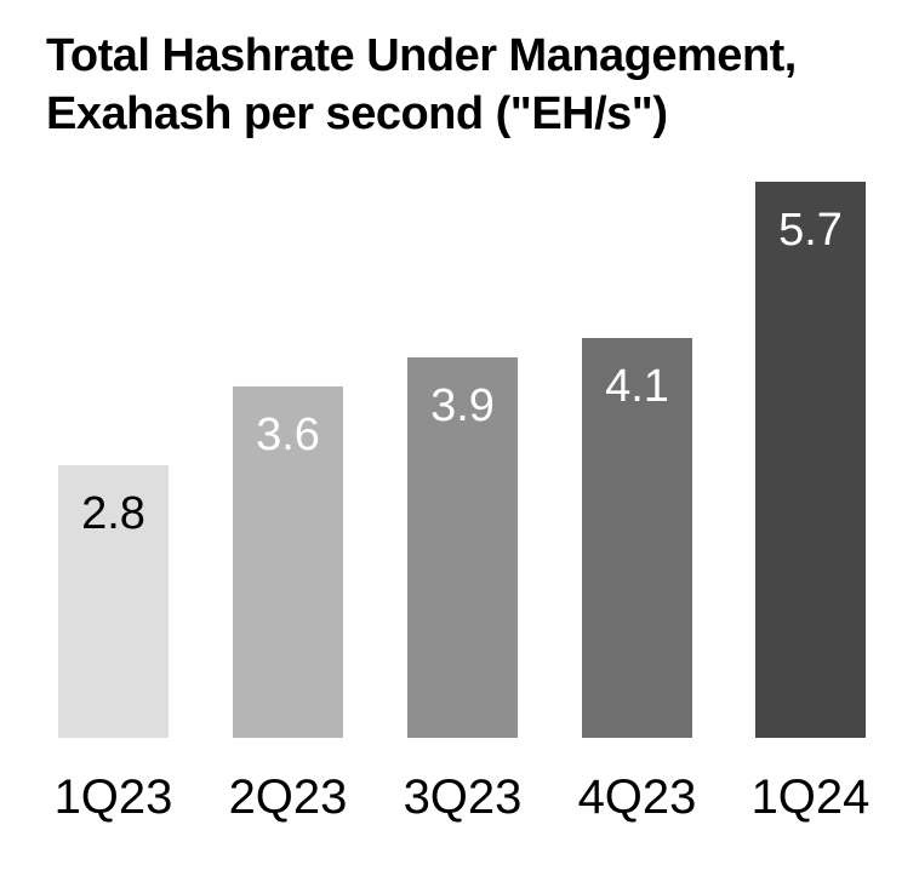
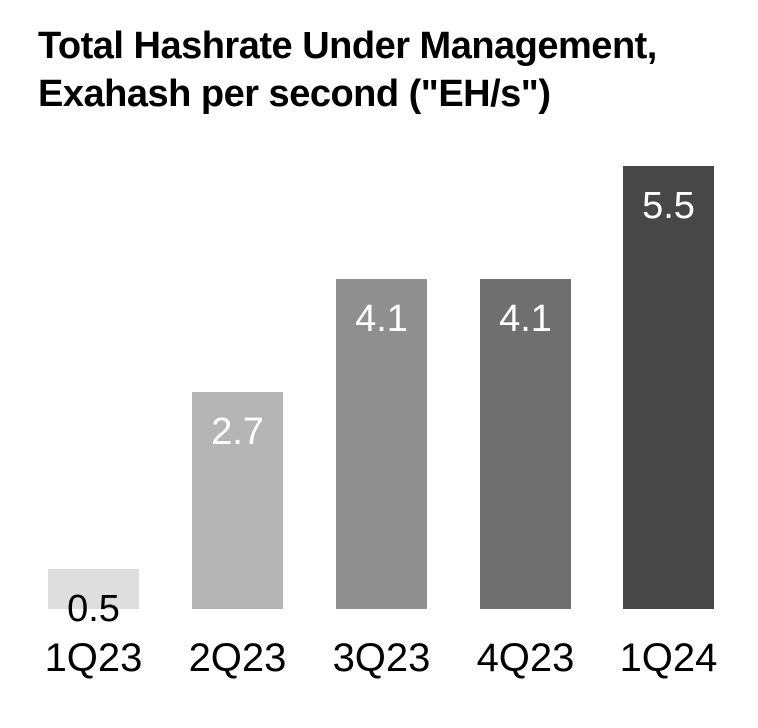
1Q23: 2.8 -> 0.5
2Q23: 3.6 -> 2.7
3Q23: 3.9 -> 4.1
1Q24: 5.7 -> 5.5
